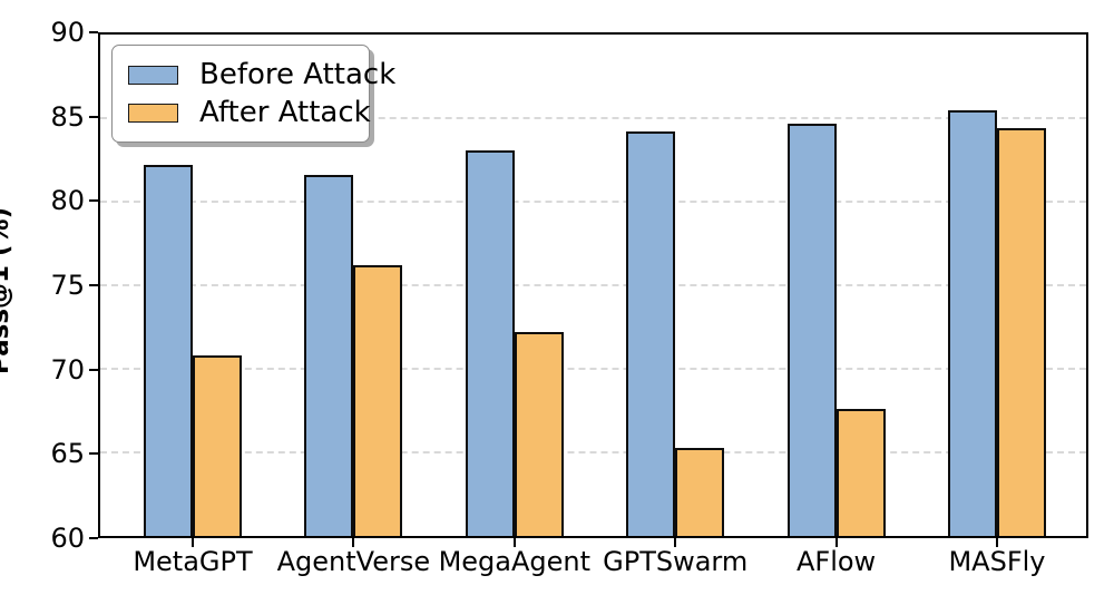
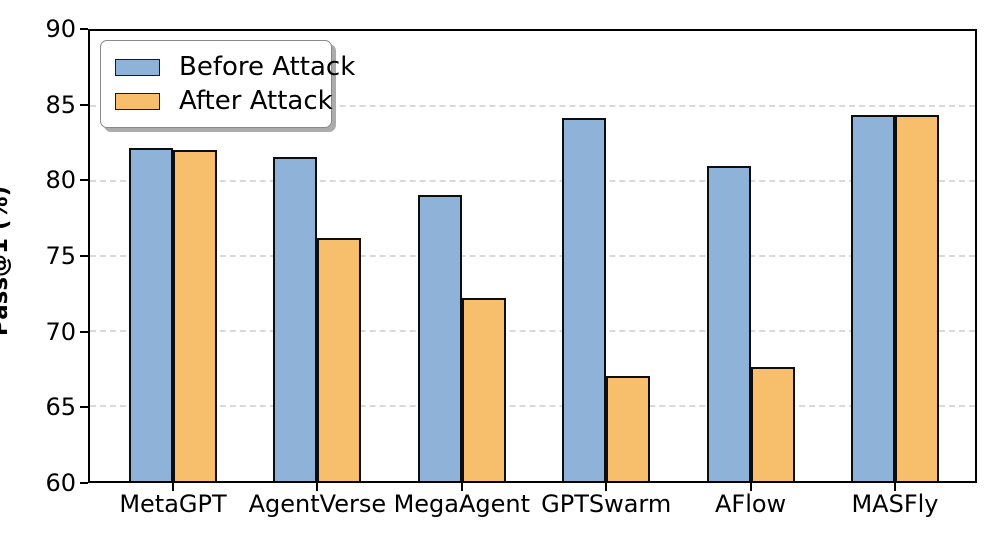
After Attack/MetaGPT: 70.8 -> 82.1
Before Attack/MegaAgent: 83.1 -> 79.1
After Attack/GPTSwarm: 65.3 -> 67.0
Before Attack/AFlow: 84.7 -> 81.0
Before Attack/MASFly: 85.5 -> 84.4
